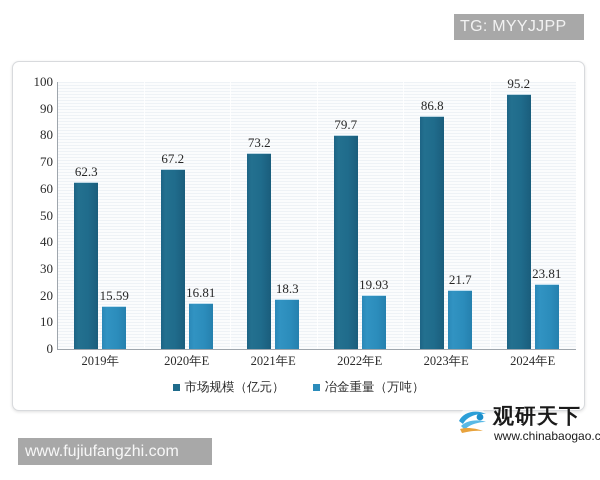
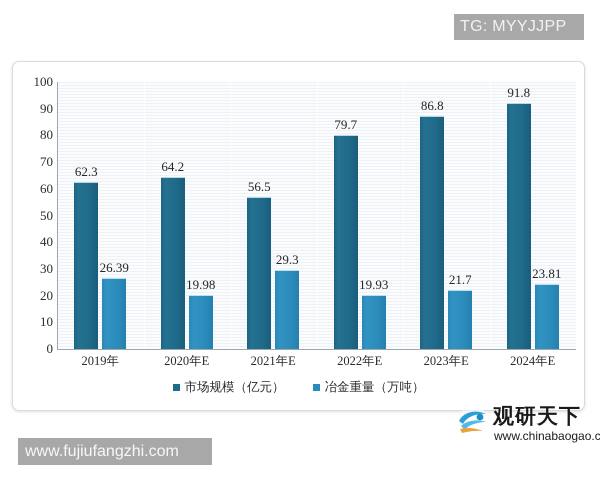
冶金重量（万吨）/2019年: 15.59 -> 26.39
市场规模（亿元）/2020年E: 67.2 -> 64.2
冶金重量（万吨）/2020年E: 16.81 -> 19.98
市场规模（亿元）/2021年E: 73.2 -> 56.5
冶金重量（万吨）/2021年E: 18.3 -> 29.3
市场规模（亿元）/2024年E: 95.2 -> 91.8
